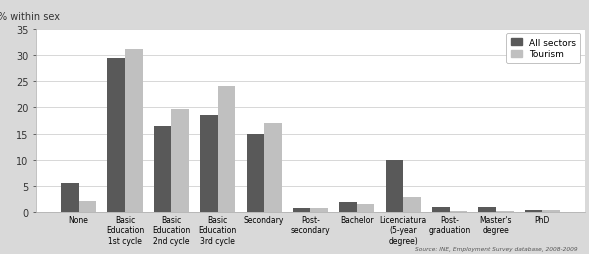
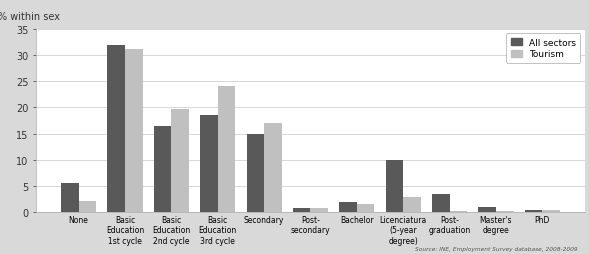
All sectors/Basic Education 1st cycle: 29.5 -> 31.8
All sectors/Post- graduation: 1.0 -> 3.4
